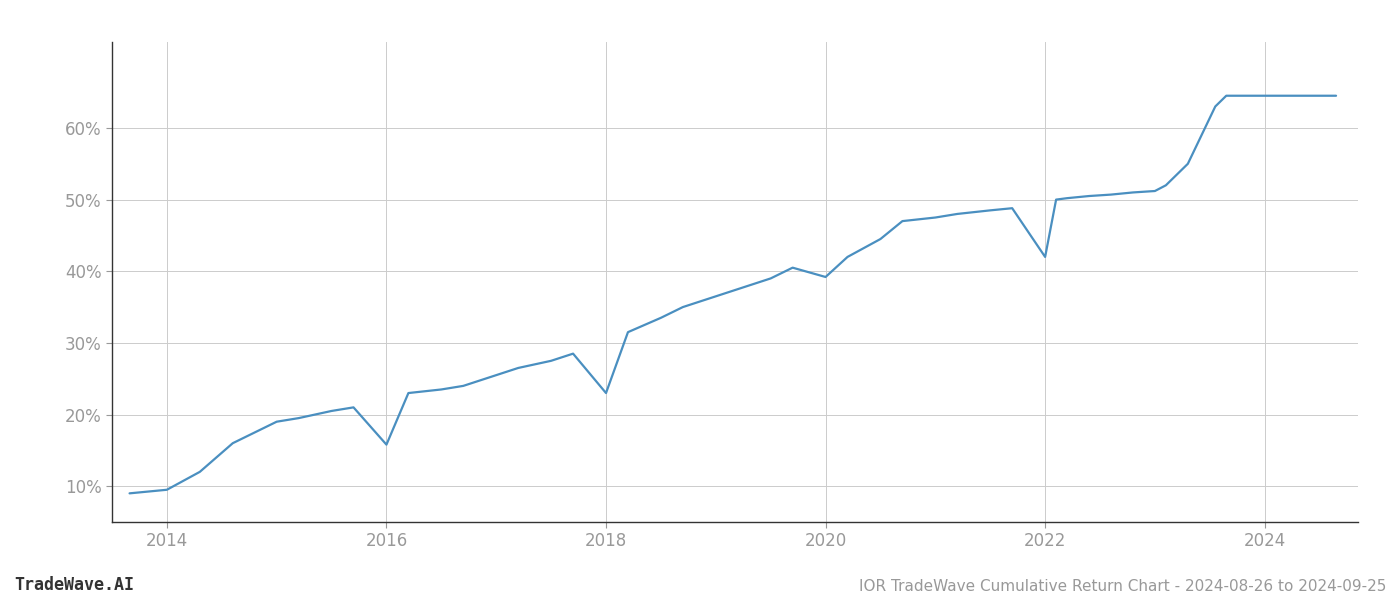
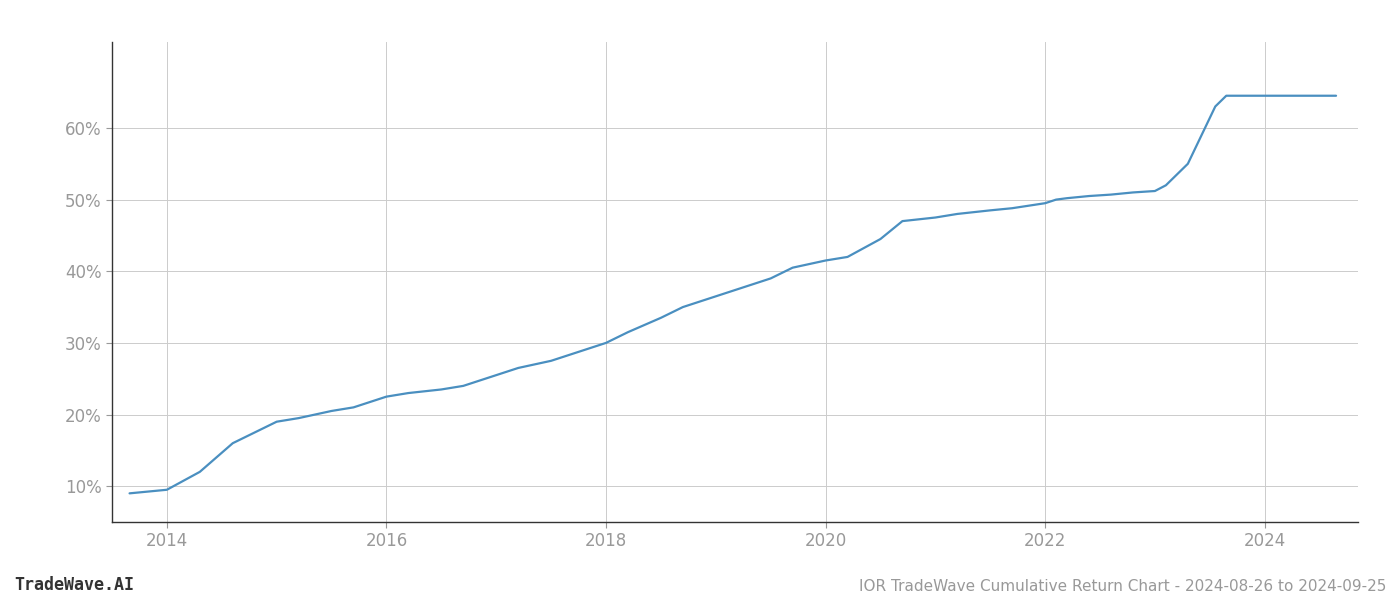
2016: 15.8% -> 22.5%
2018: 23.0% -> 30.0%
2020: 39.2% -> 41.5%
2022: 42.0% -> 49.5%
